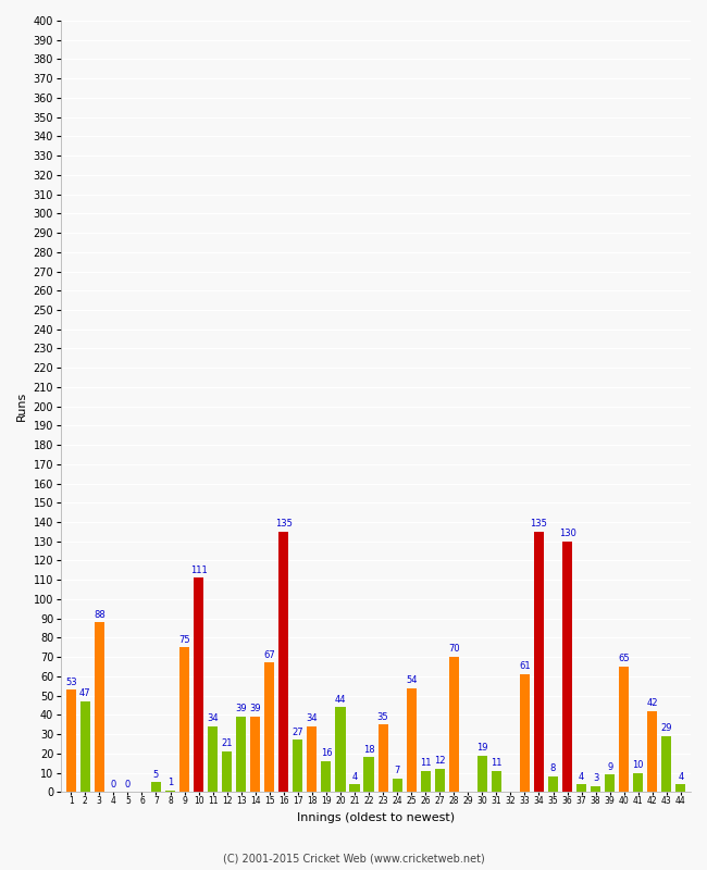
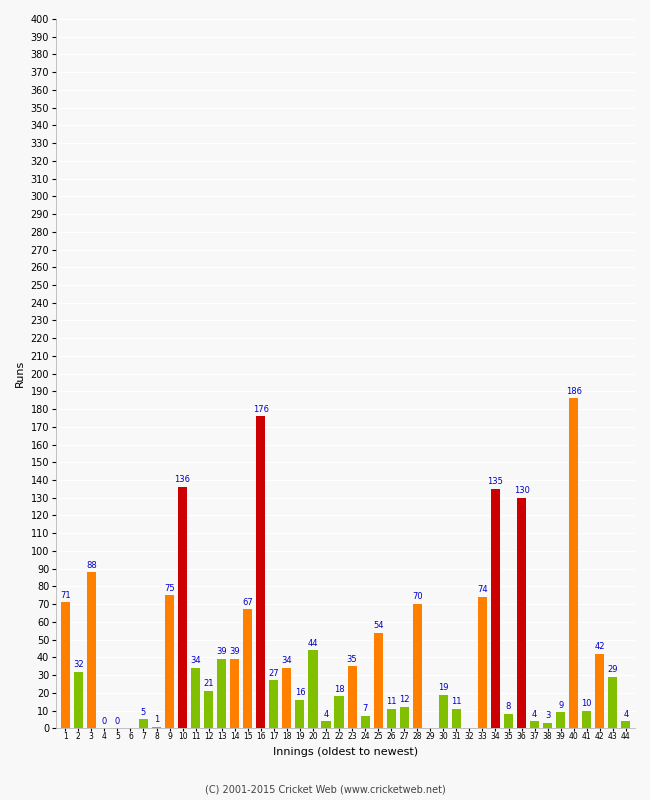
1: 53 -> 71
2: 47 -> 32
10: 111 -> 136
16: 135 -> 176
33: 61 -> 74
40: 65 -> 186
